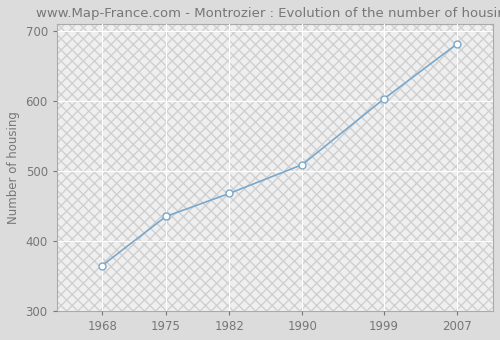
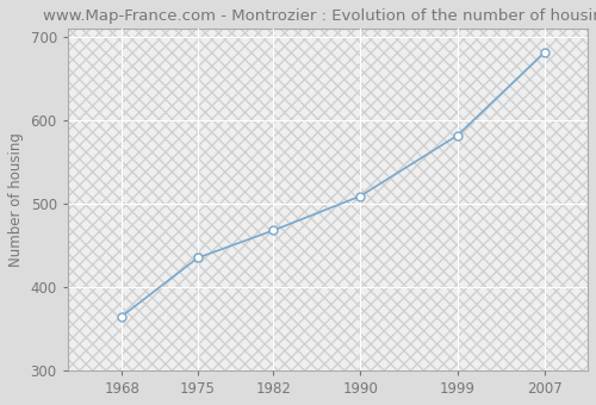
1999: 603 -> 582
